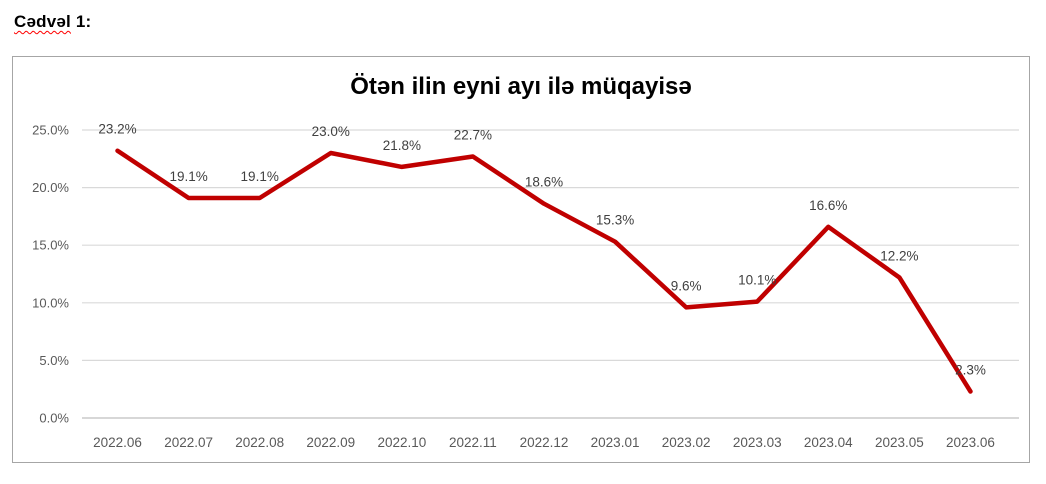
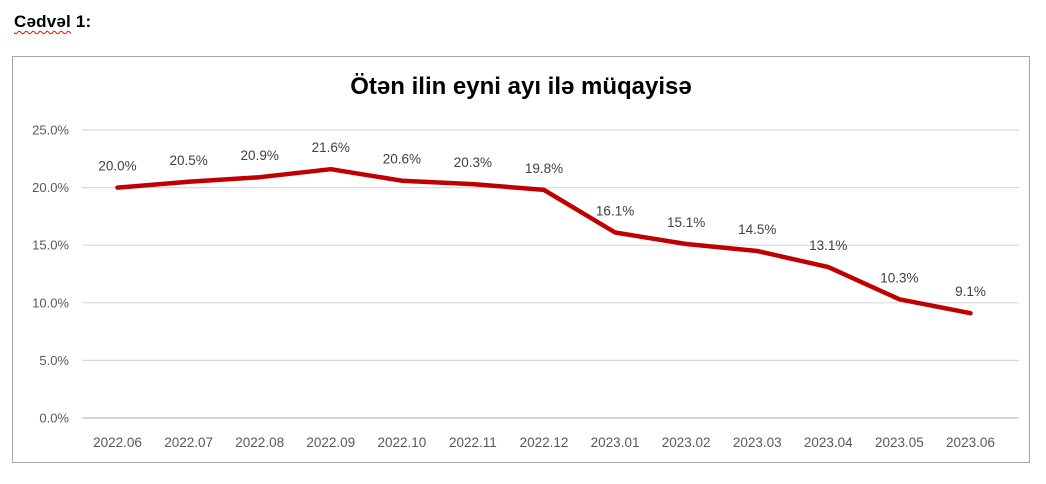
2022.06: 23.2% -> 20.0%
2022.07: 19.1% -> 20.5%
2022.08: 19.1% -> 20.9%
2022.09: 23.0% -> 21.6%
2022.10: 21.8% -> 20.6%
2022.11: 22.7% -> 20.3%
2022.12: 18.6% -> 19.8%
2023.01: 15.3% -> 16.1%
2023.02: 9.6% -> 15.1%
2023.03: 10.1% -> 14.5%
2023.04: 16.6% -> 13.1%
2023.05: 12.2% -> 10.3%
2023.06: 2.3% -> 9.1%
